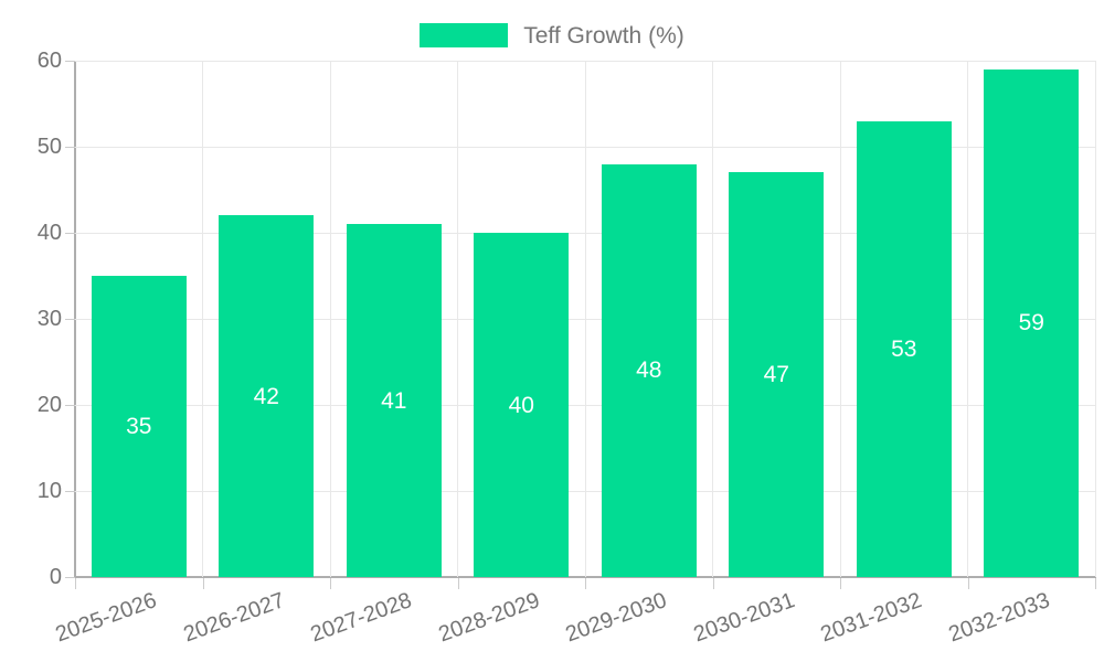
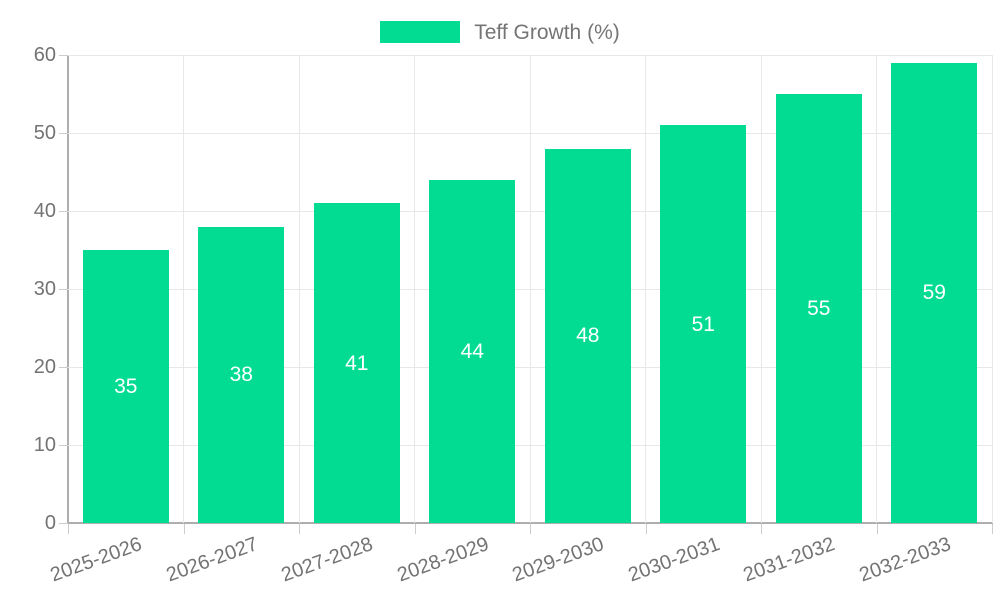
2026-2027: 42 -> 38
2028-2029: 40 -> 44
2030-2031: 47 -> 51
2031-2032: 53 -> 55
